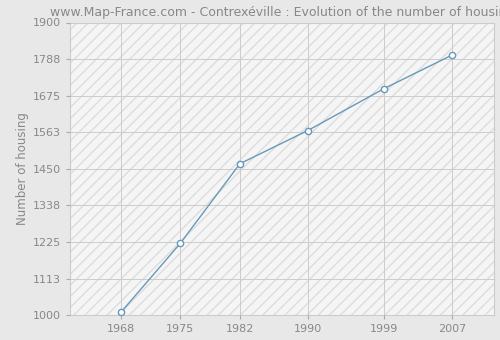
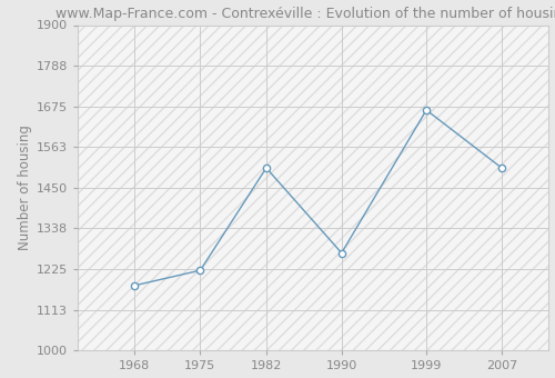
1968: 1010 -> 1180
1982: 1466 -> 1505
1990: 1568 -> 1270
1999: 1697 -> 1665
2007: 1800 -> 1505
